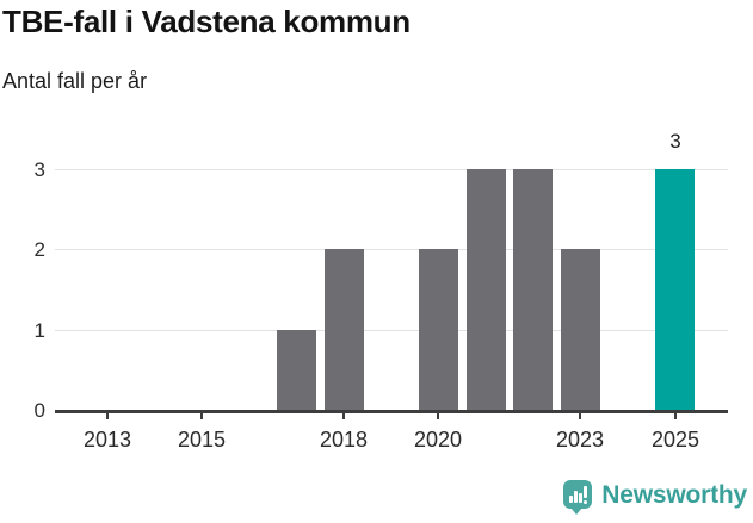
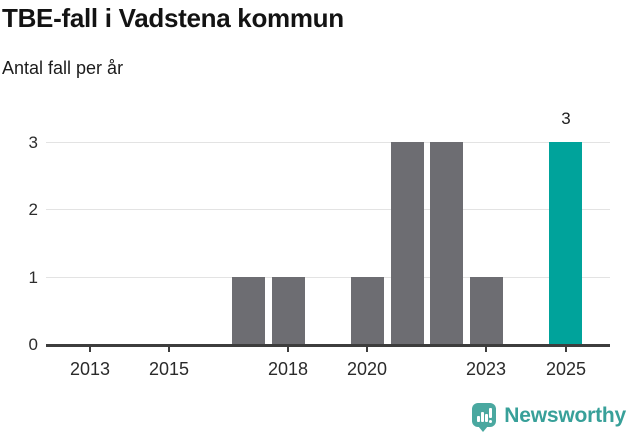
2018: 2 -> 1
2020: 2 -> 1
2023: 2 -> 1
